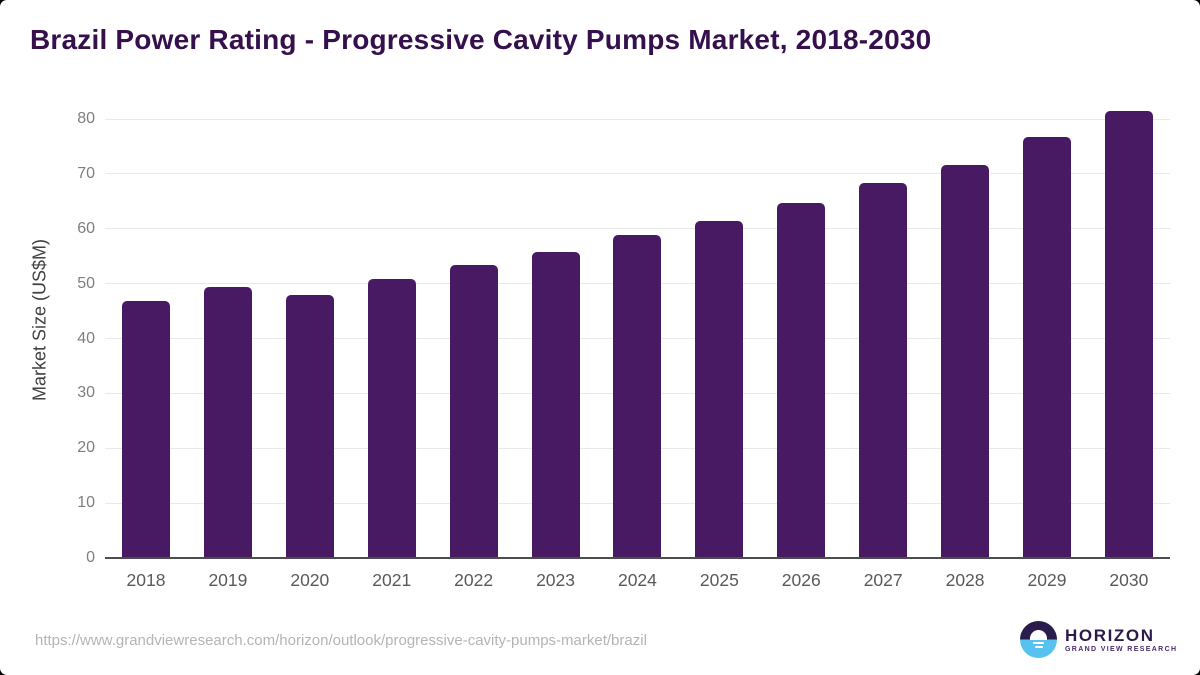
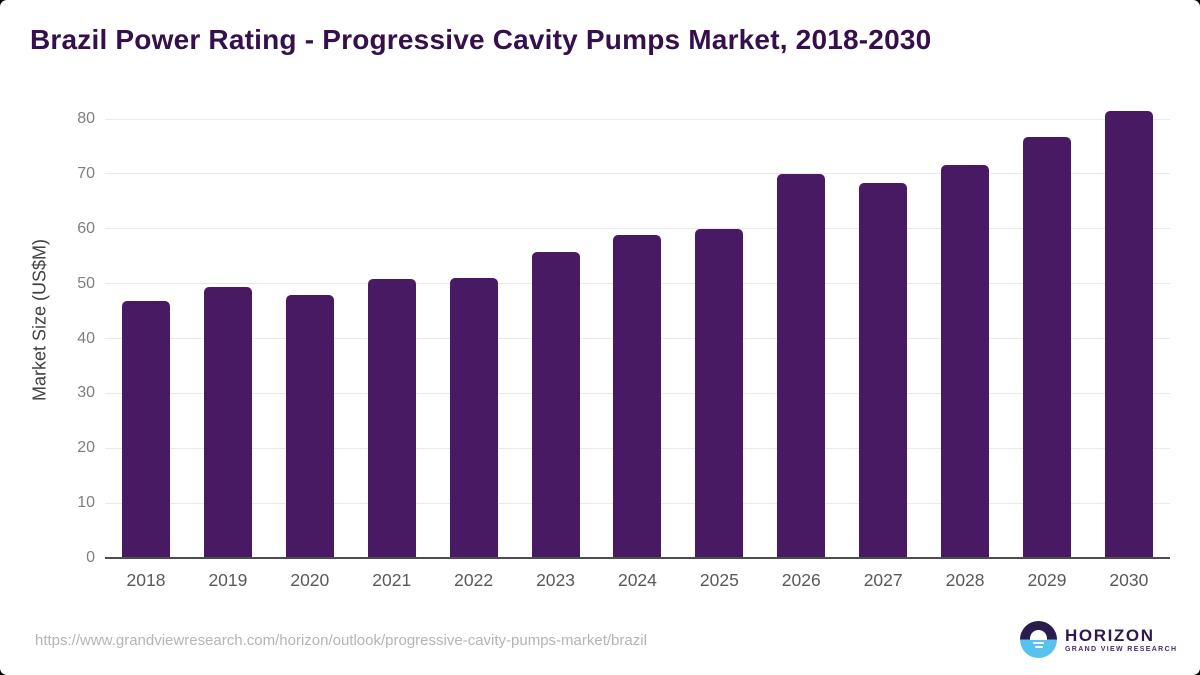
2022: 53 -> 51
2025: 62 -> 60
2026: 65 -> 70
